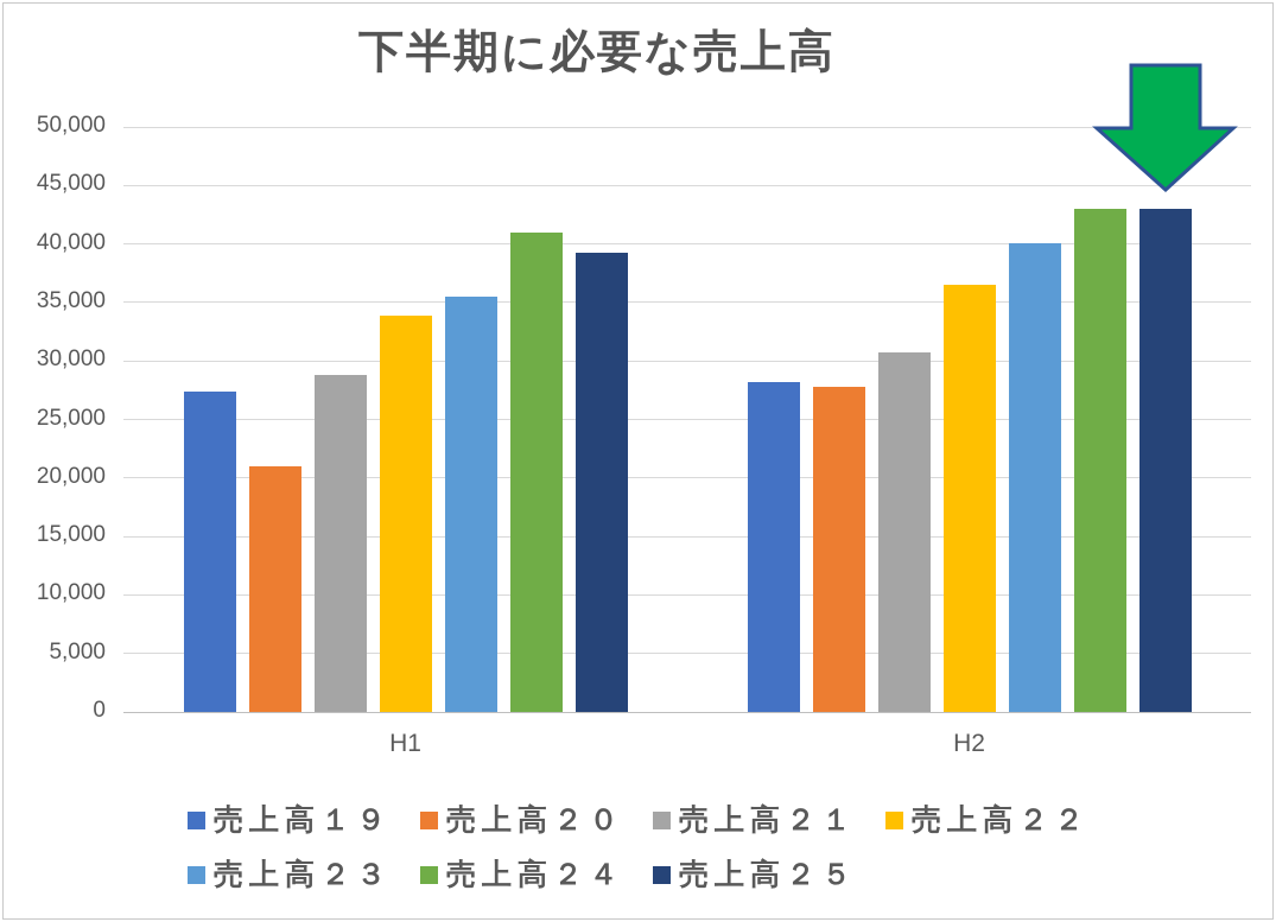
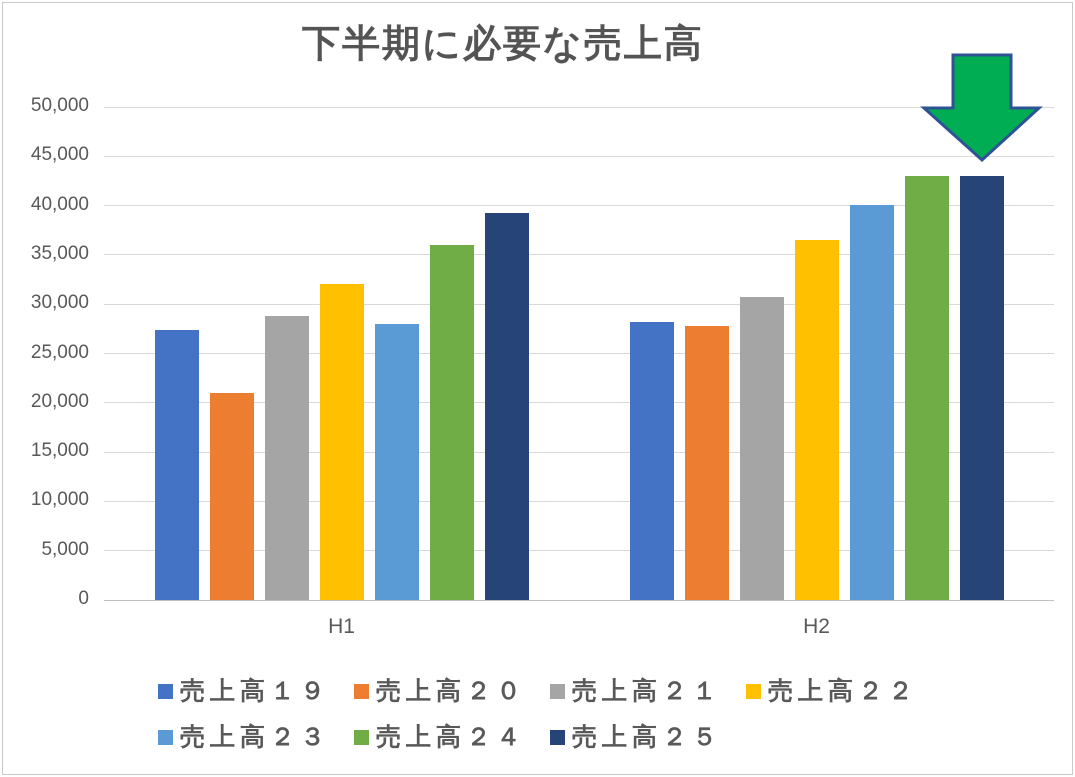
売上高２２/H1: 34000 -> 32000
売上高２３/H1: 36000 -> 28000
売上高２４/H1: 41000 -> 36000
